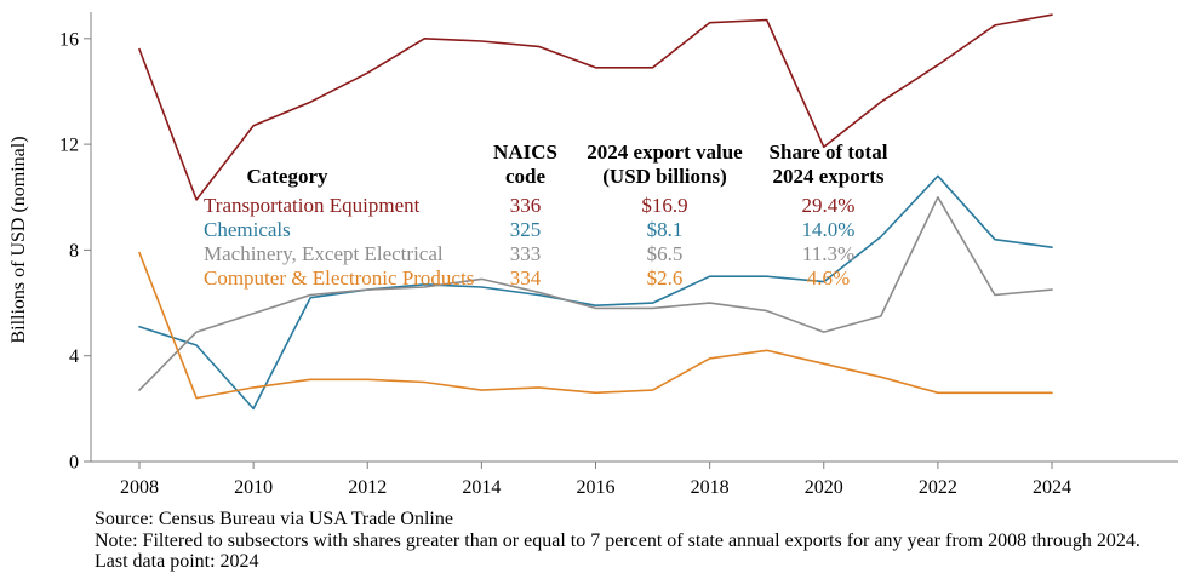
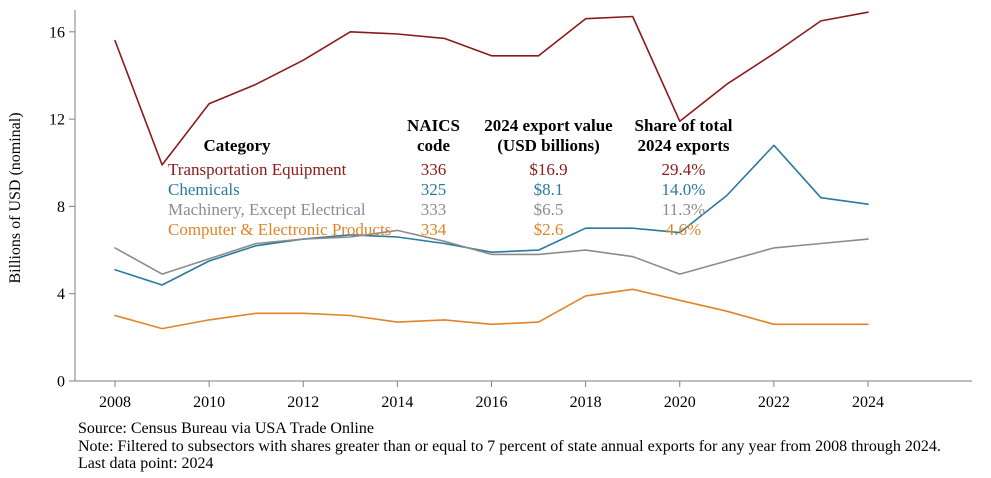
Machinery, Except Electrical/2008: 2.7 -> 6.1
Computer & Electronic Products/2008: 7.9 -> 3.0
Chemicals/2010: 2.0 -> 5.5
Machinery, Except Electrical/2022: 10.0 -> 6.1
